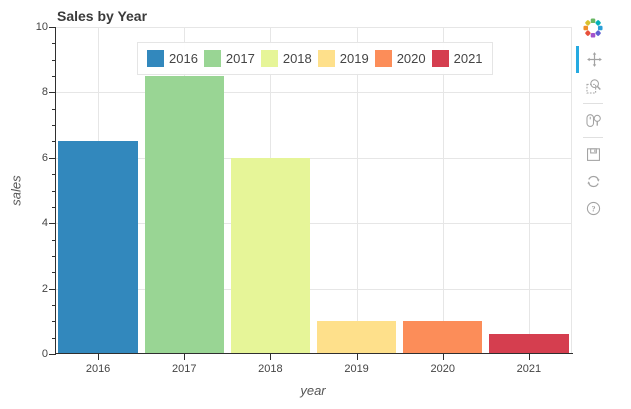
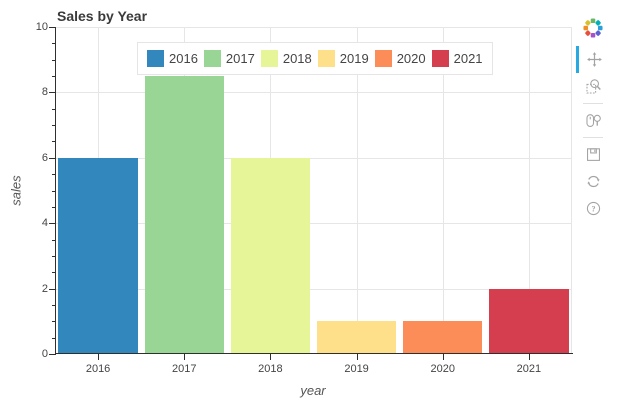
2016: 6.5 -> 6.0
2021: 0.6 -> 2.0
